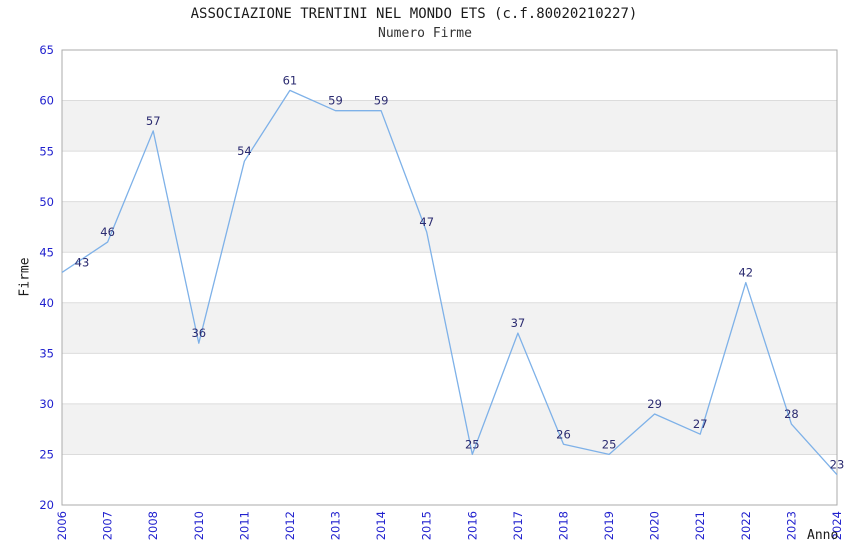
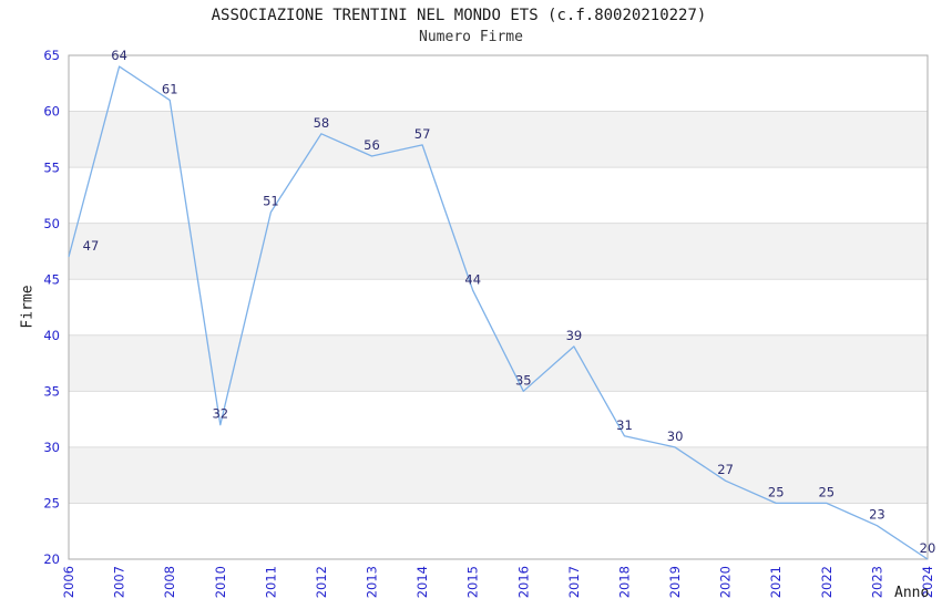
2006: 43 -> 47
2007: 46 -> 64
2008: 57 -> 61
2010: 36 -> 32
2011: 54 -> 51
2012: 61 -> 58
2013: 59 -> 56
2014: 59 -> 57
2015: 47 -> 44
2016: 25 -> 35
2017: 37 -> 39
2018: 26 -> 31
2019: 25 -> 30
2020: 29 -> 27
2021: 27 -> 25
2022: 42 -> 25
2023: 28 -> 23
2024: 23 -> 20
